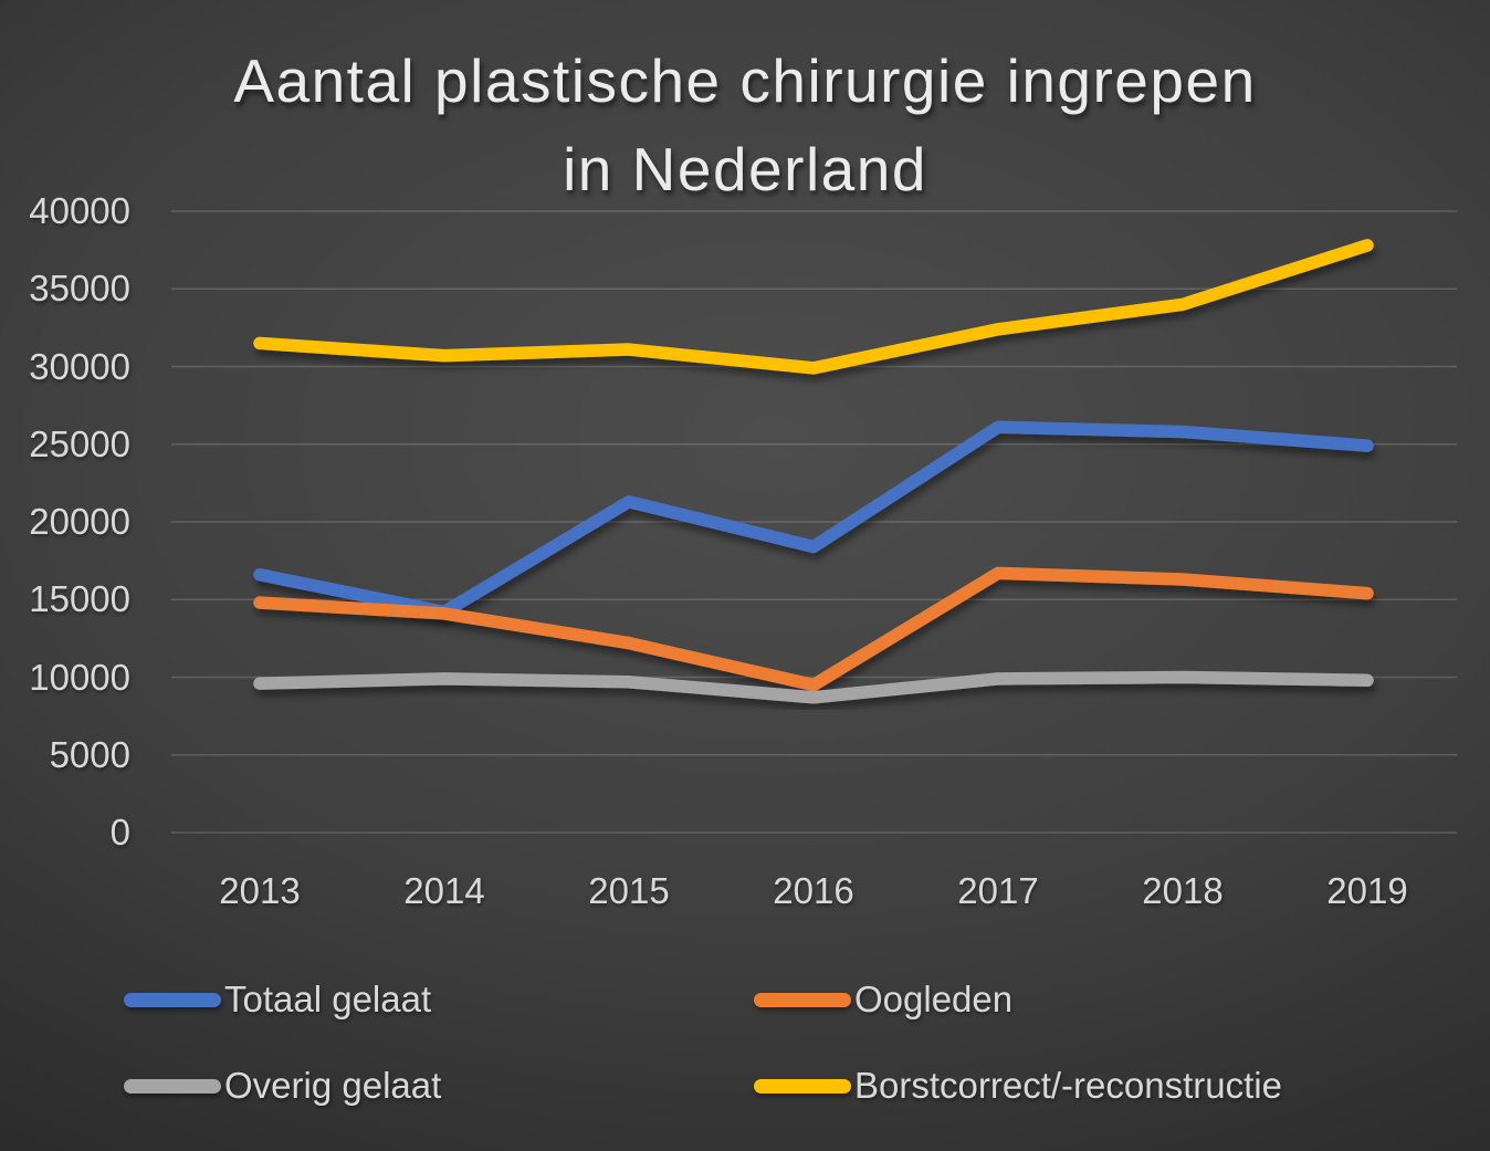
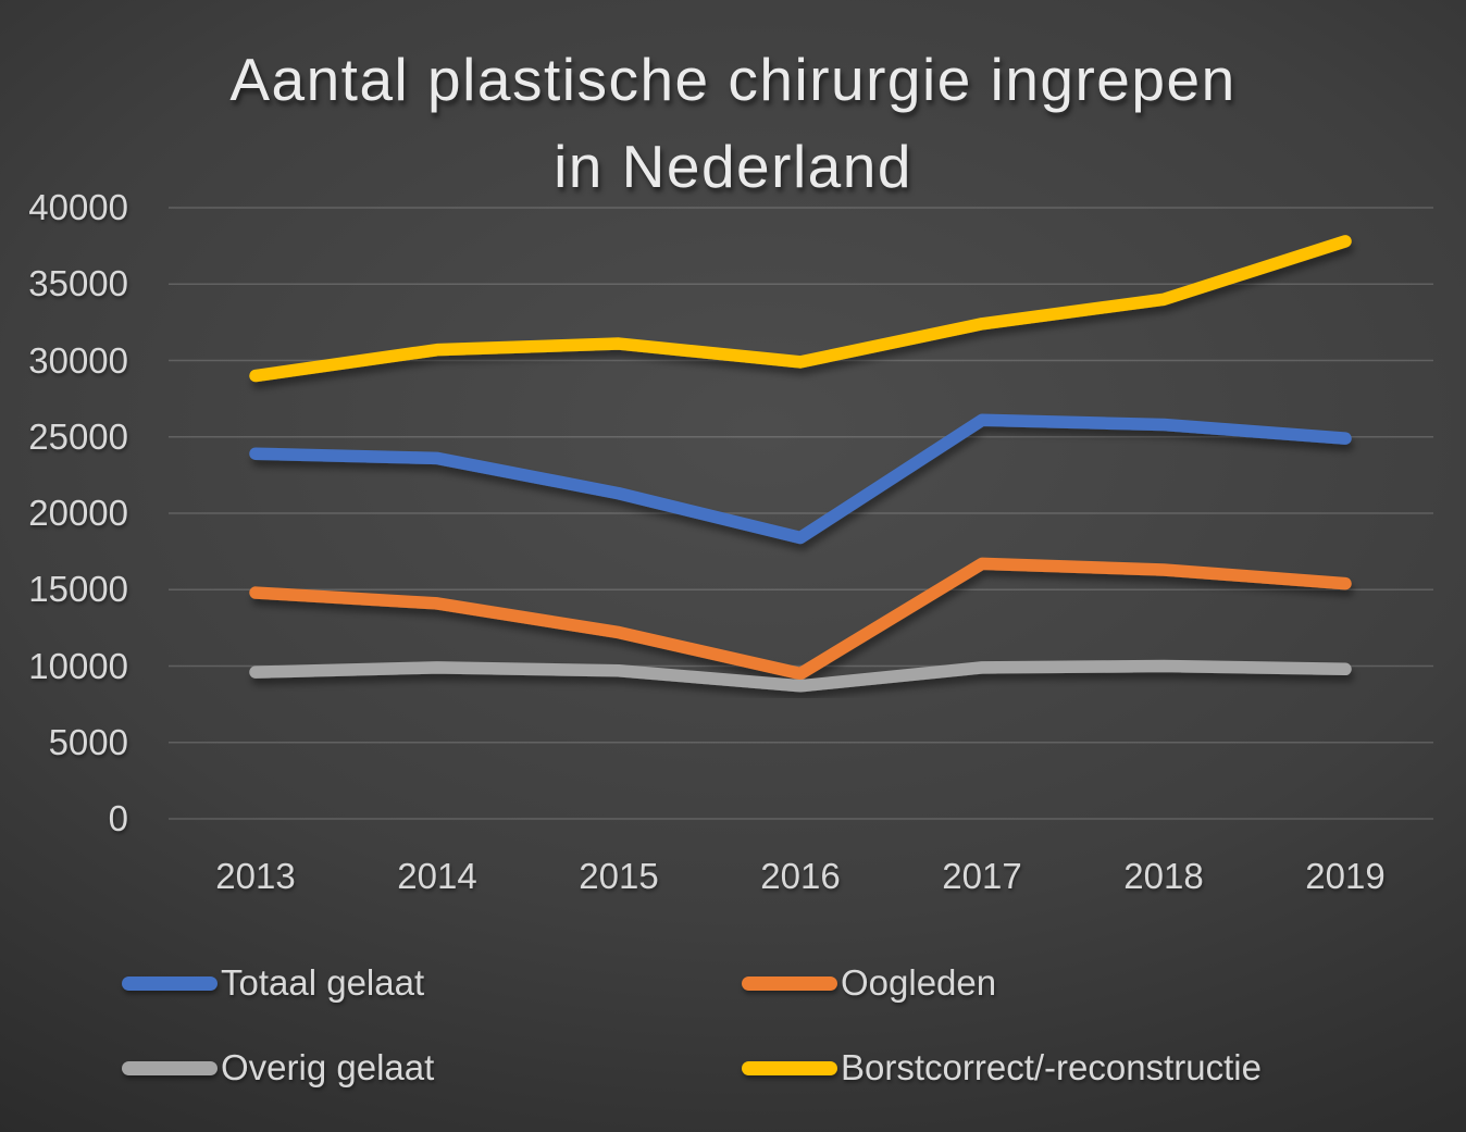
Totaal gelaat/2013: 16600 -> 23900
Borstcorrect/-reconstructie/2013: 31500 -> 29000
Totaal gelaat/2014: 14200 -> 23600
